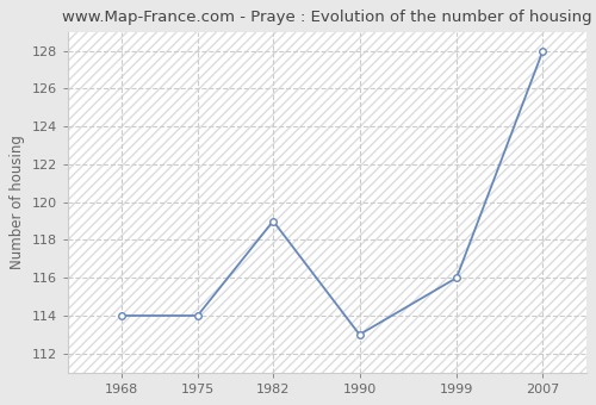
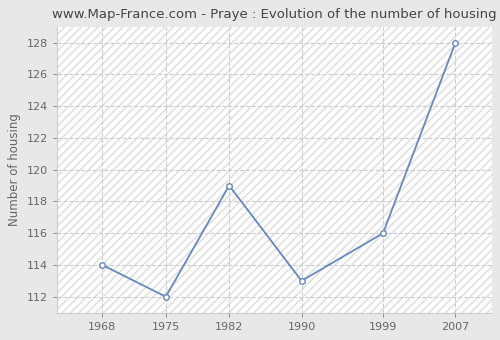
1975: 114 -> 112
